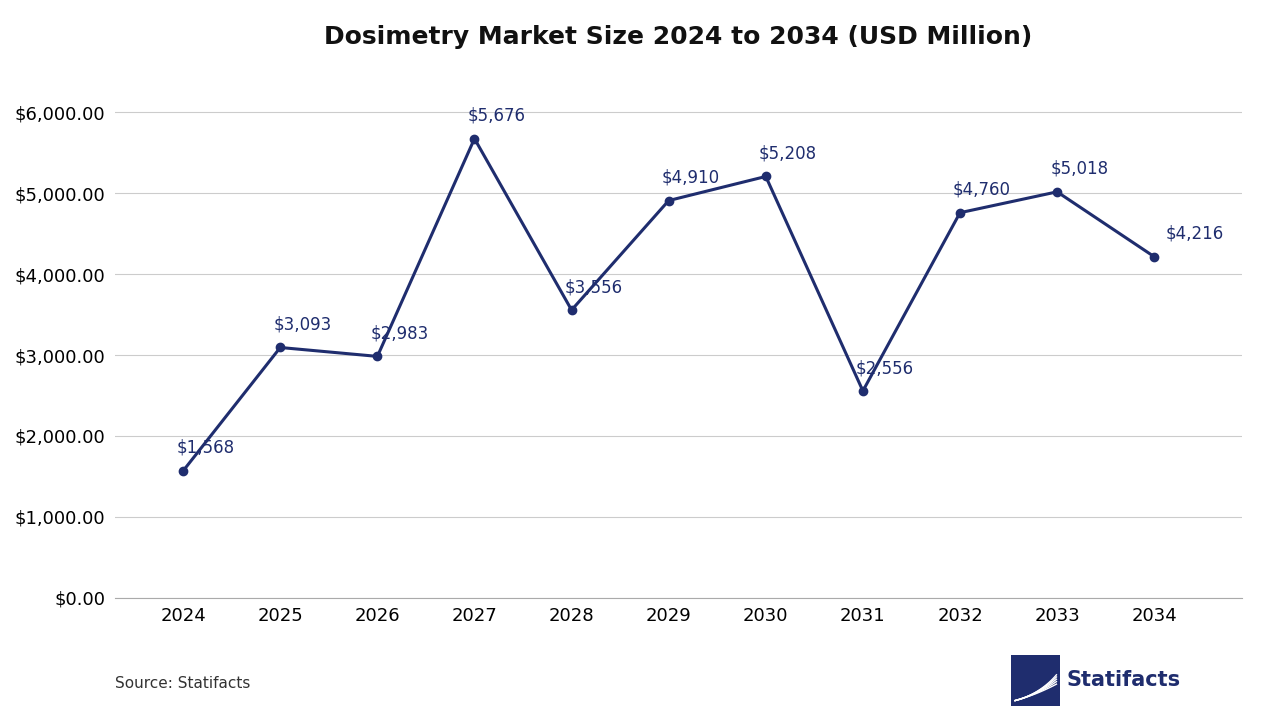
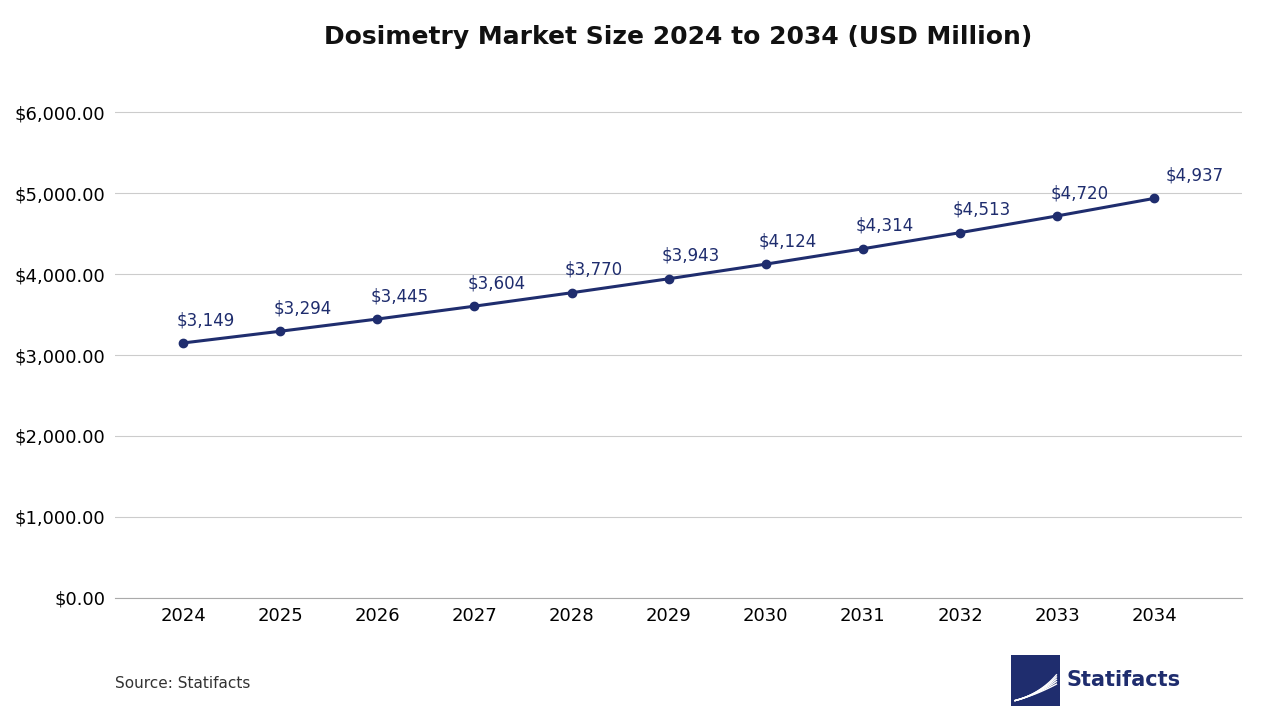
Dosimetry Market Size 2024 to 2034 (USD Million)/2024: $1,568 -> $3,149
Dosimetry Market Size 2024 to 2034 (USD Million)/2025: $3,093 -> $3,294
Dosimetry Market Size 2024 to 2034 (USD Million)/2026: $2,983 -> $3,445
Dosimetry Market Size 2024 to 2034 (USD Million)/2027: $5,676 -> $3,604
Dosimetry Market Size 2024 to 2034 (USD Million)/2028: $3,556 -> $3,770
Dosimetry Market Size 2024 to 2034 (USD Million)/2029: $4,910 -> $3,943
Dosimetry Market Size 2024 to 2034 (USD Million)/2030: $5,208 -> $4,124
Dosimetry Market Size 2024 to 2034 (USD Million)/2031: $2,556 -> $4,314
Dosimetry Market Size 2024 to 2034 (USD Million)/2032: $4,760 -> $4,513
Dosimetry Market Size 2024 to 2034 (USD Million)/2033: $5,018 -> $4,720
Dosimetry Market Size 2024 to 2034 (USD Million)/2034: $4,216 -> $4,937
